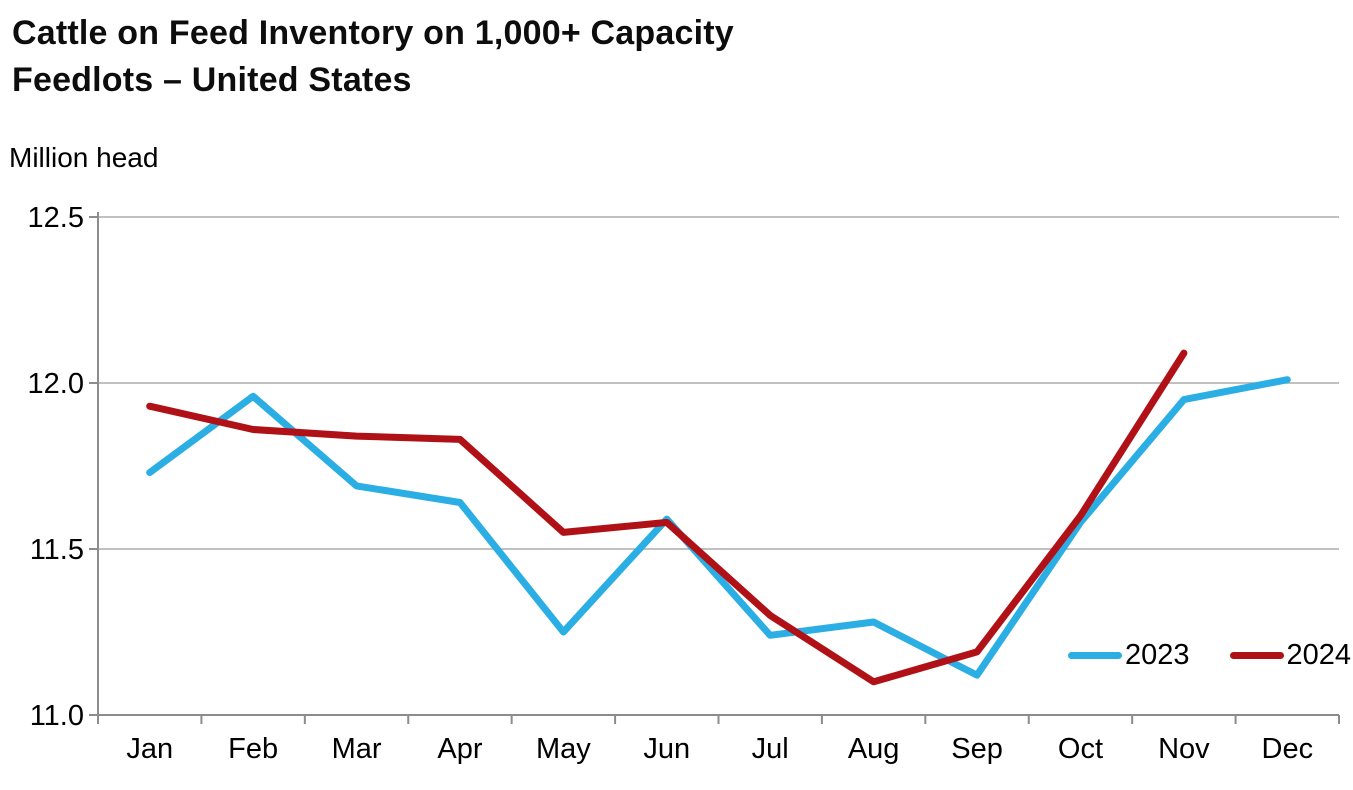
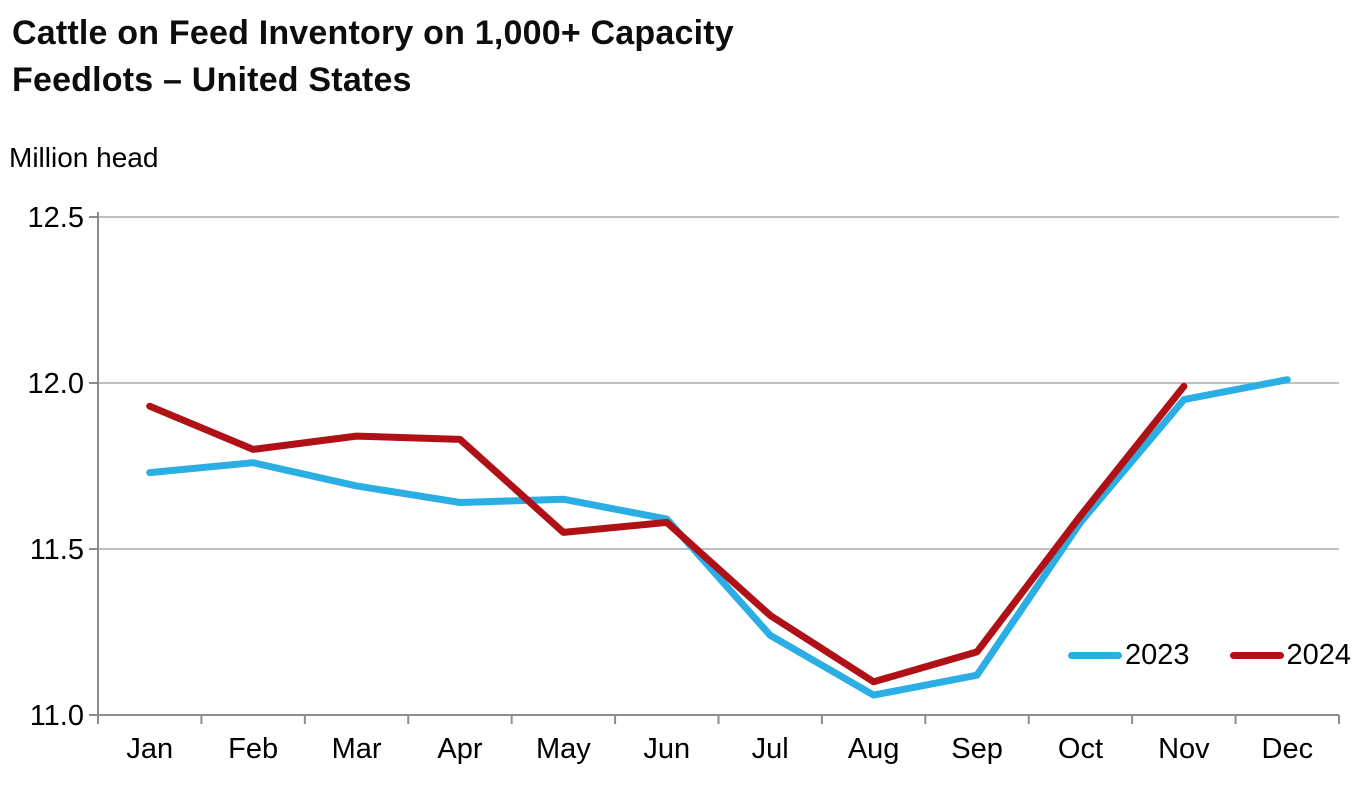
2023/Feb: 11.96 -> 11.76
2024/Feb: 11.86 -> 11.80
2023/May: 11.25 -> 11.65
2023/Aug: 11.28 -> 11.06
2024/Nov: 12.09 -> 11.99
